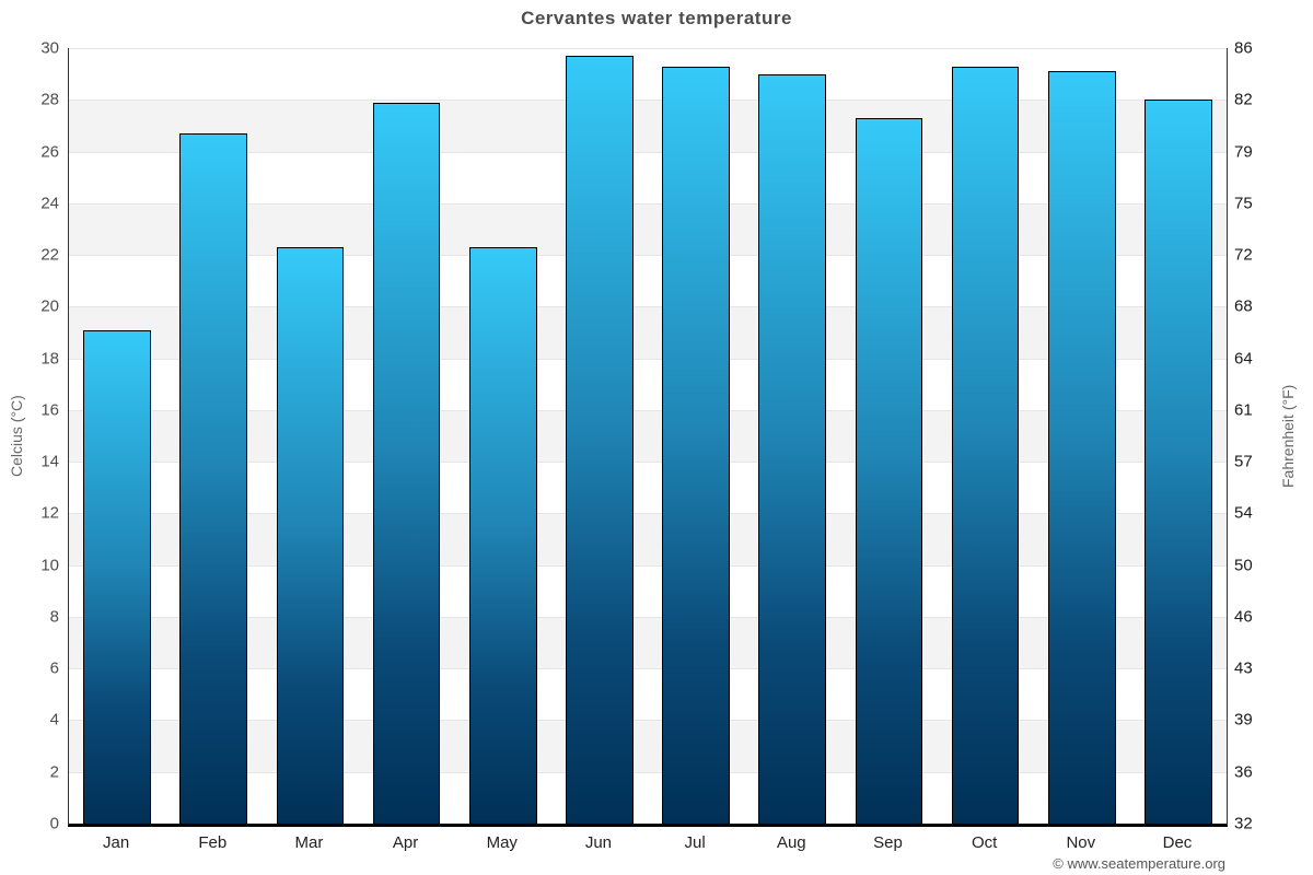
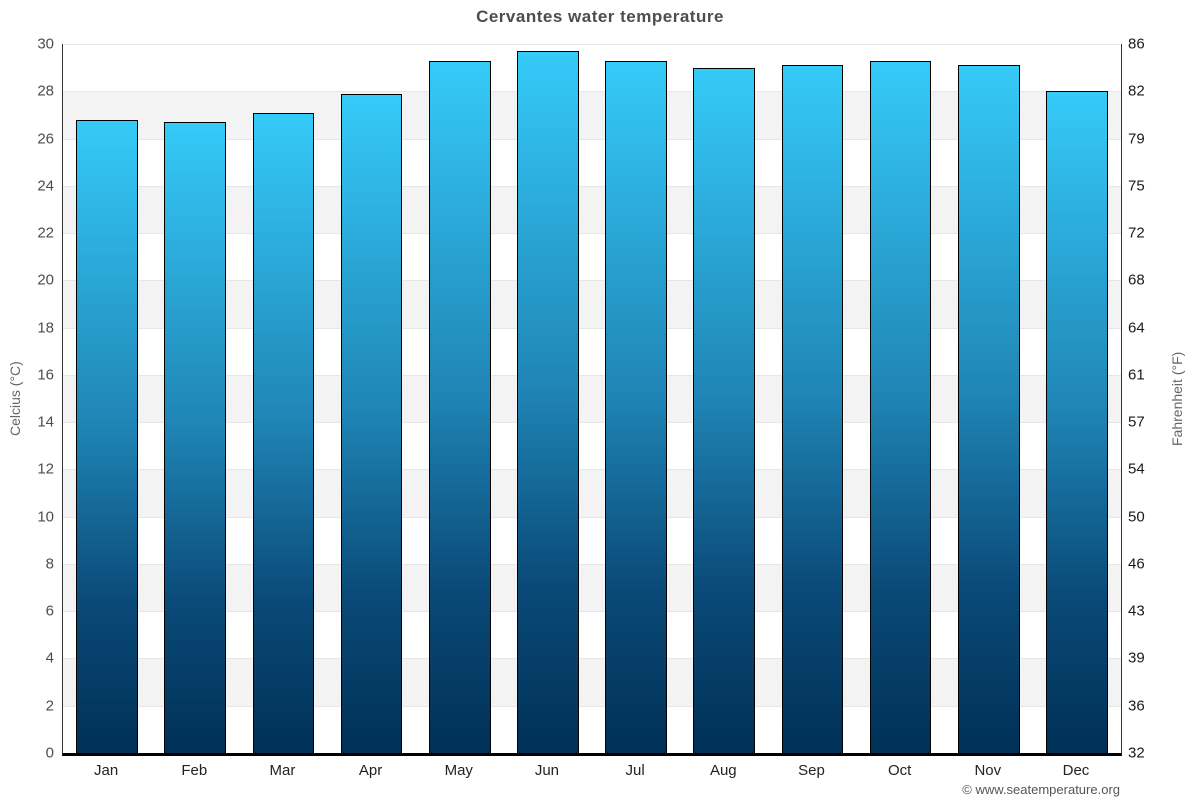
Jan: 19.1 -> 26.8
Mar: 22.3 -> 27.1
May: 22.3 -> 29.3
Sep: 27.3 -> 29.1
